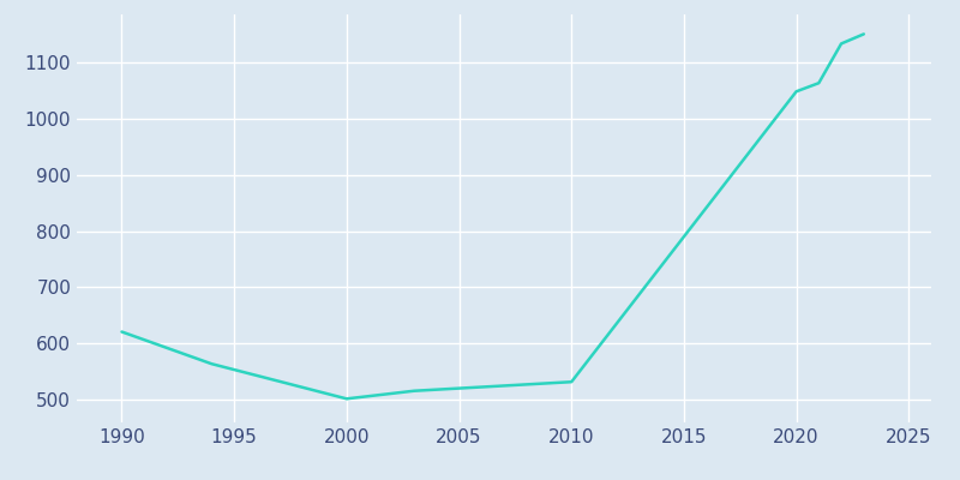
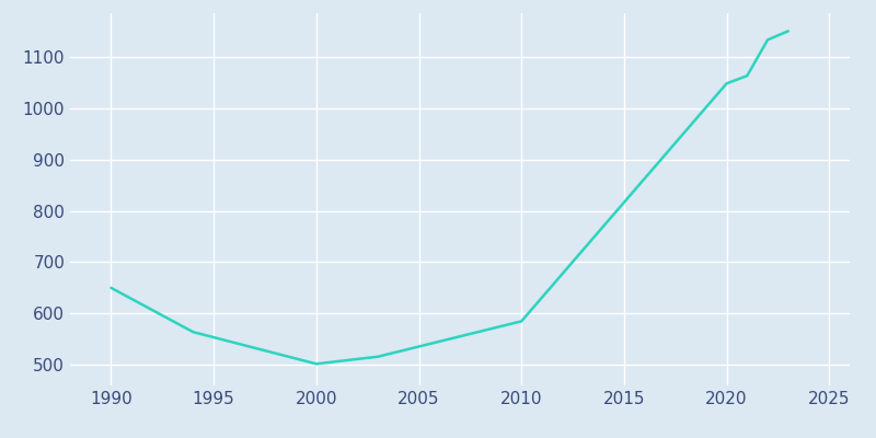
1990: 621 -> 650
2010: 532 -> 585
